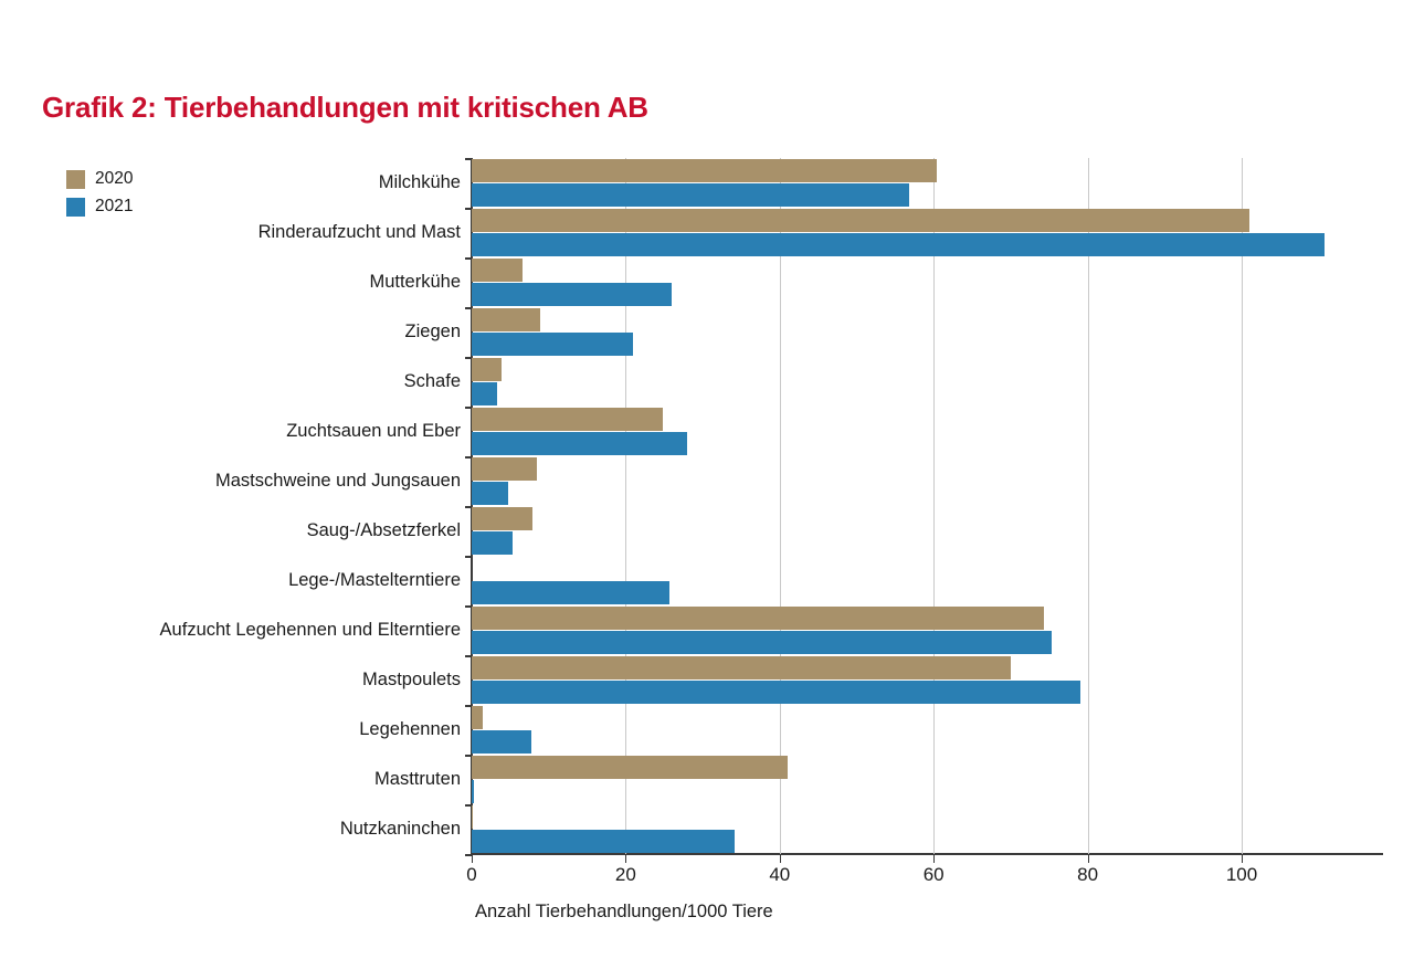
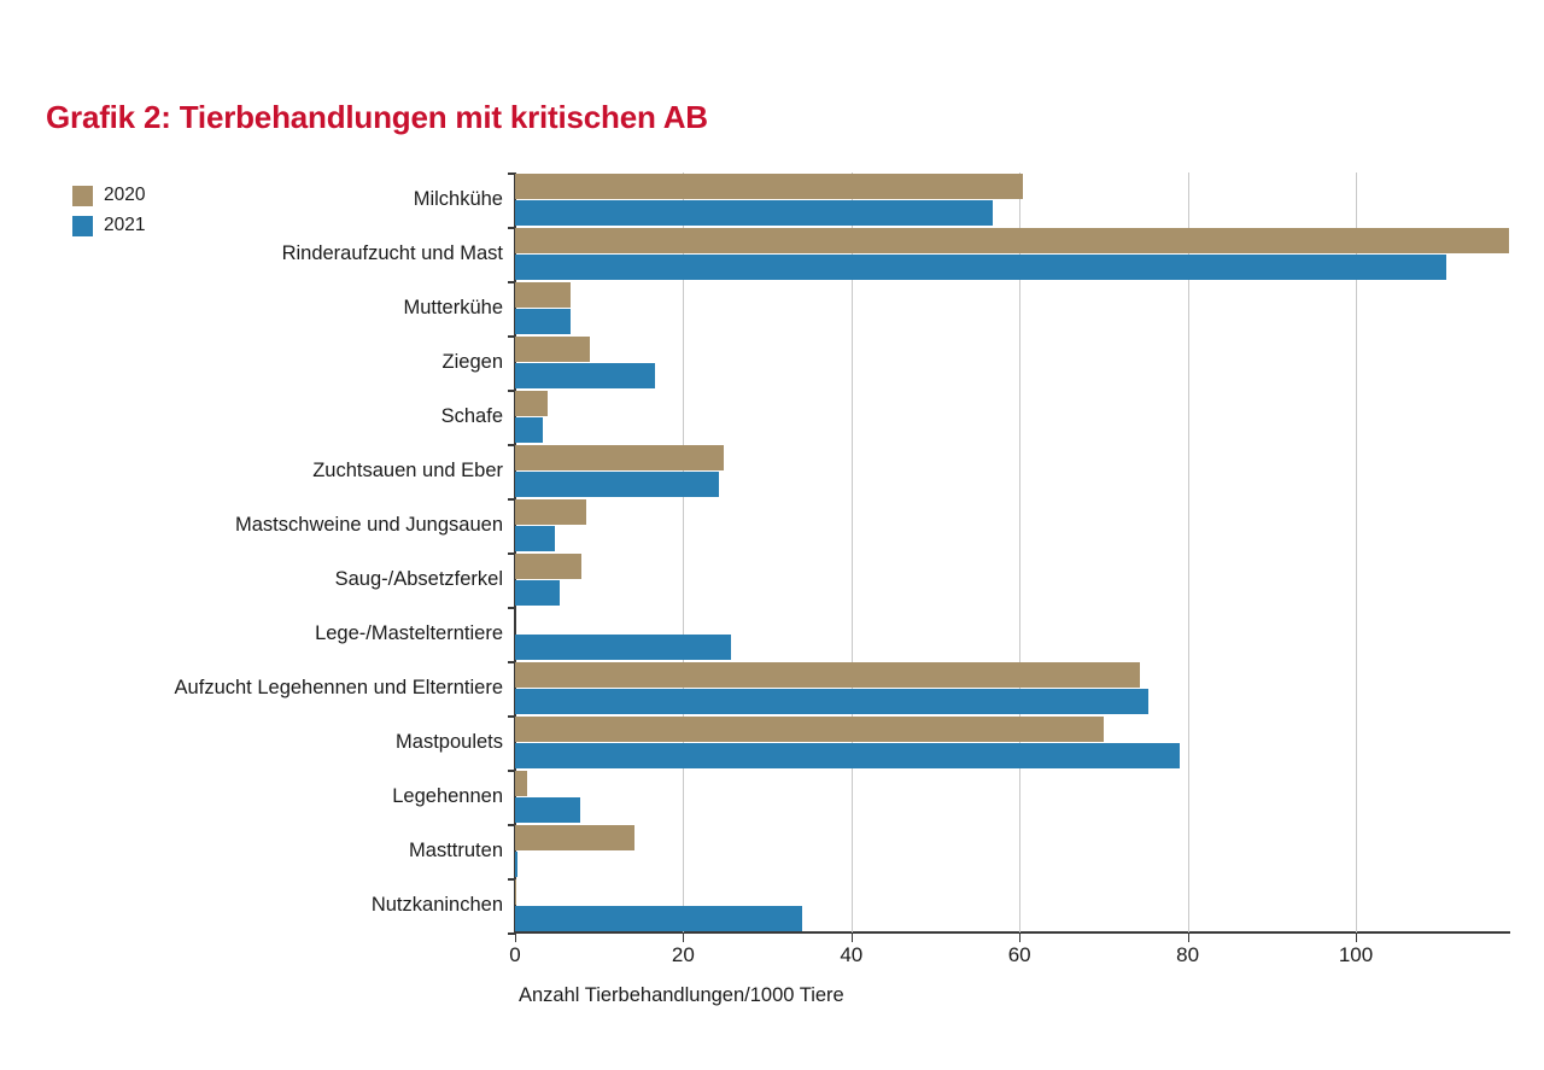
2020/Rinderaufzucht und Mast: 101 -> 118
2021/Mutterkühe: 26 -> 7
2021/Ziegen: 21 -> 17
2021/Zuchtsauen und Eber: 28 -> 24
2020/Masttruten: 41 -> 14
